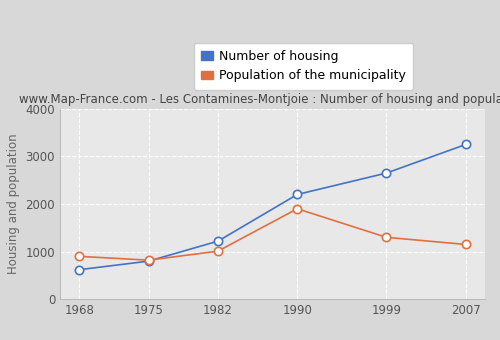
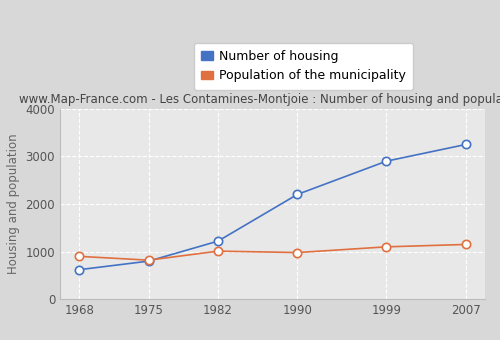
Population of the municipality/1990: 1900 -> 980
Number of housing/1999: 2650 -> 2900
Population of the municipality/1999: 1300 -> 1100
